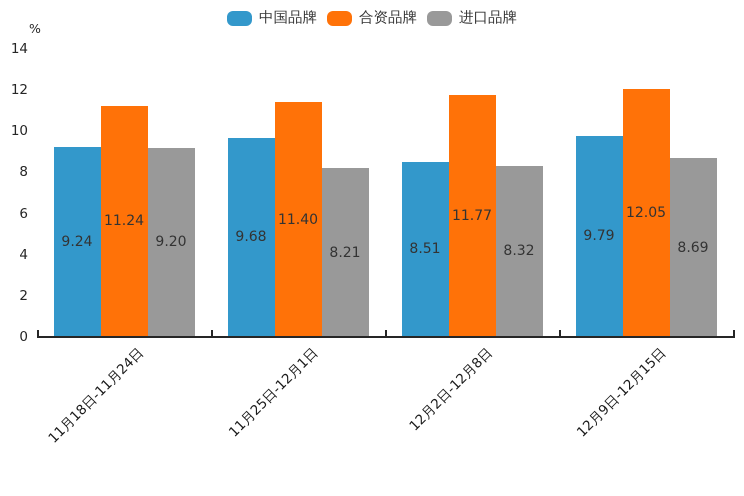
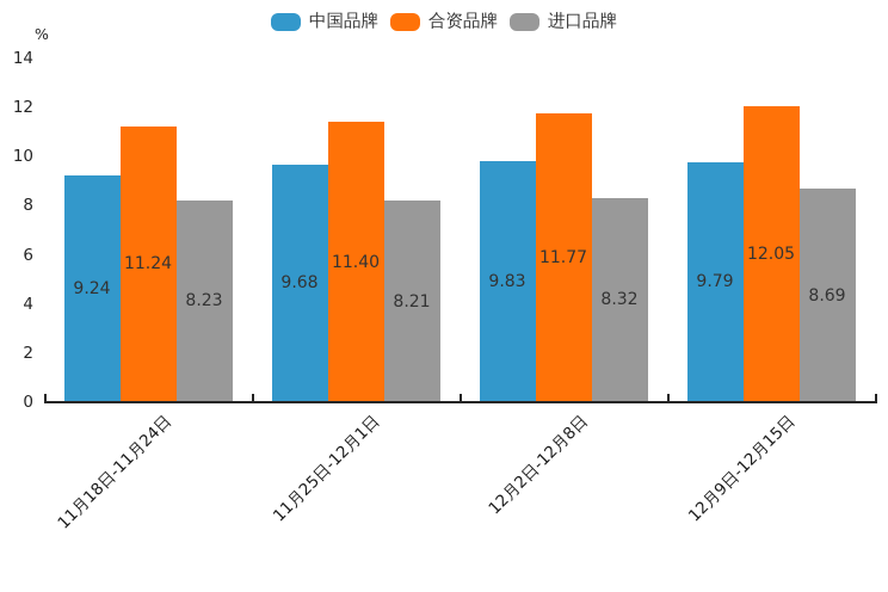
进口品牌/11月18日-11月24日: 9.20 -> 8.23
中国品牌/12月2日-12月8日: 8.51 -> 9.83
